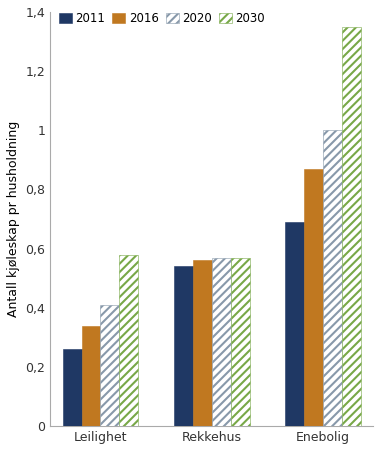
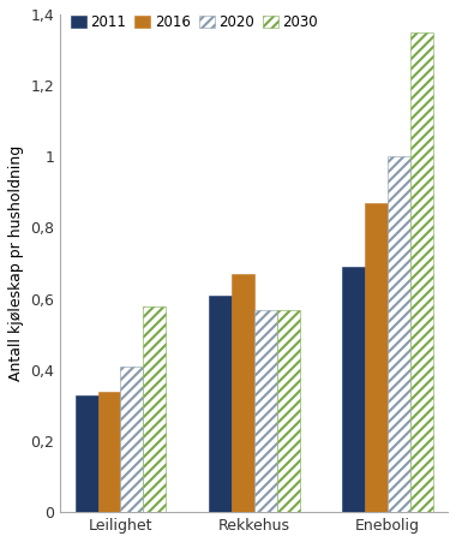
2011/Leilighet: 0,26 -> 0,33
2011/Rekkehus: 0,54 -> 0,61
2016/Rekkehus: 0,56 -> 0,67
